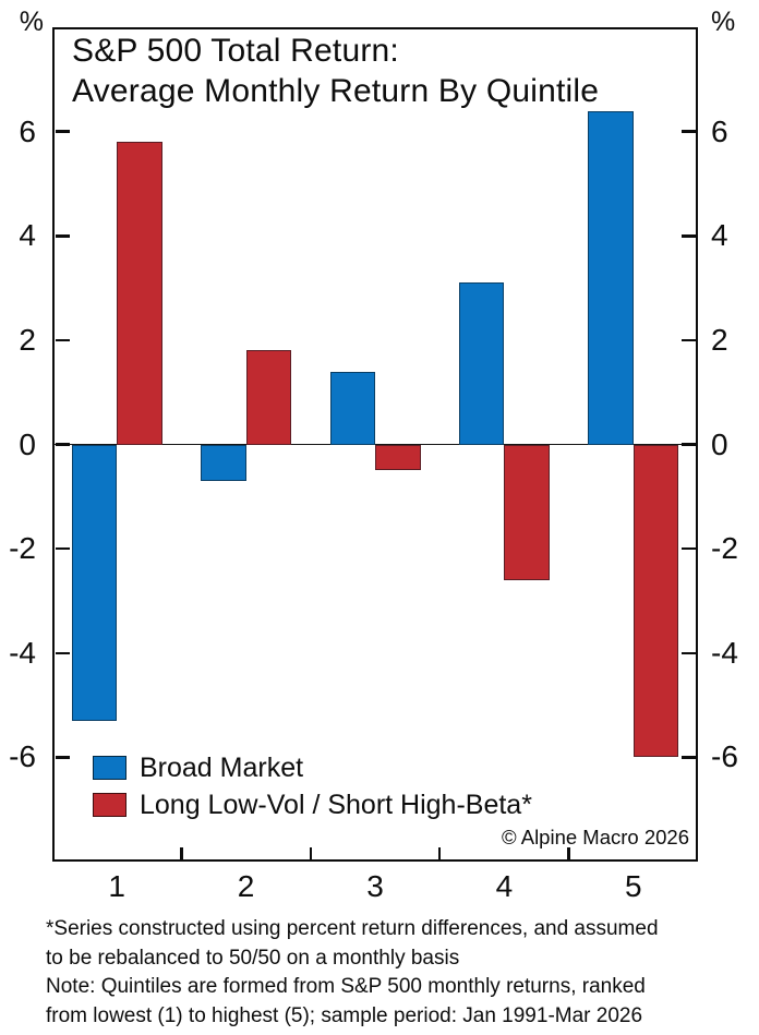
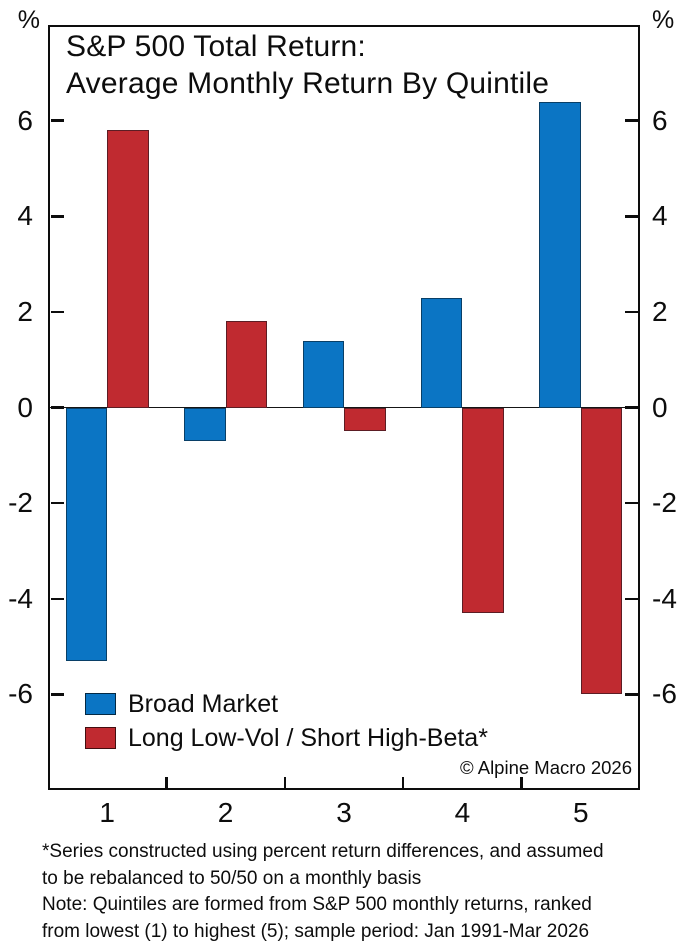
Broad Market/4: 3.1 -> 2.3
Long Low-Vol / Short High-Beta*/4: -2.6 -> -4.3
